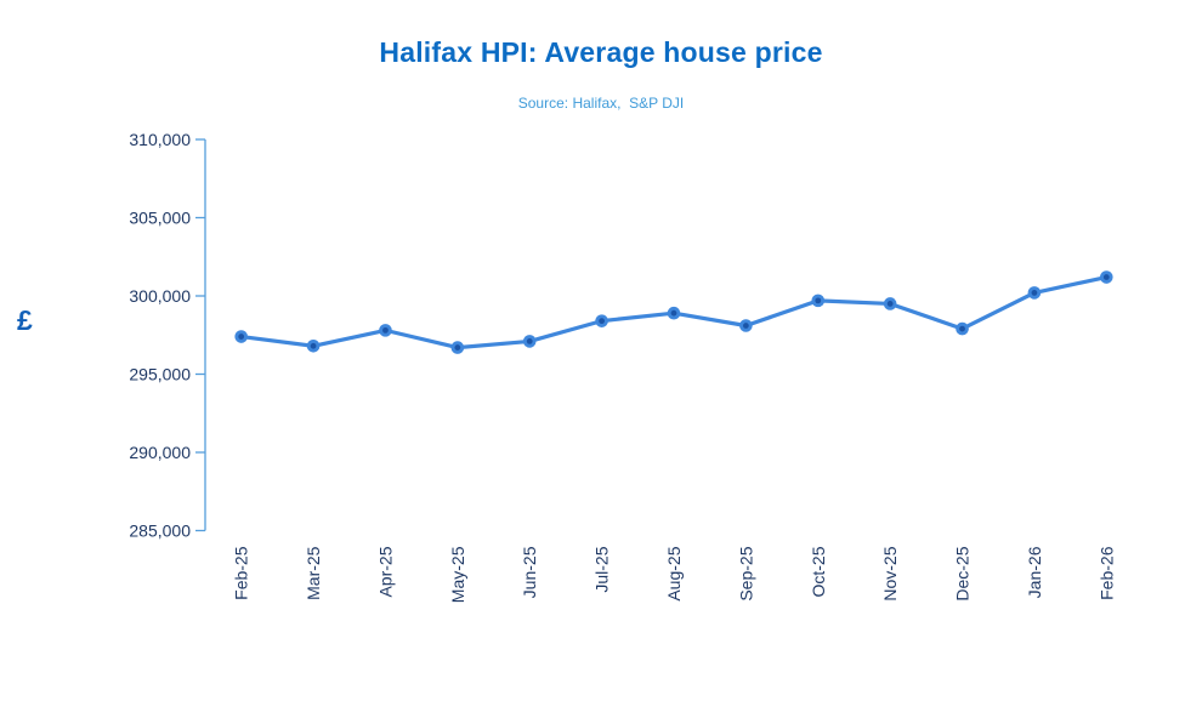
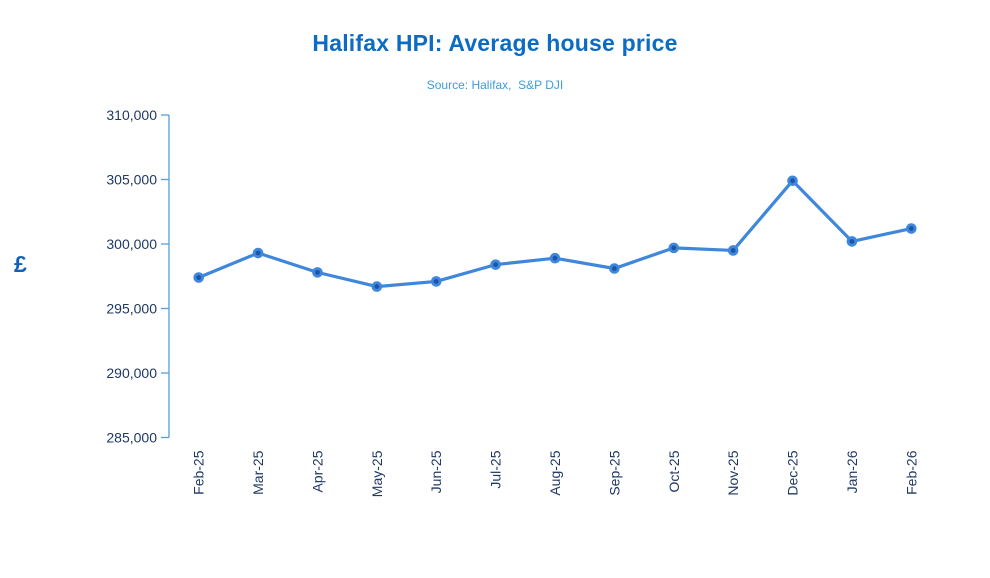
Mar-25: 296800 -> 299300
Dec-25: 297900 -> 304900
